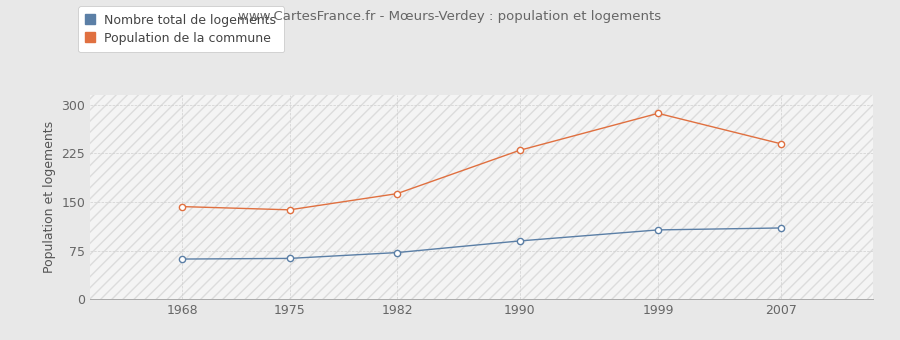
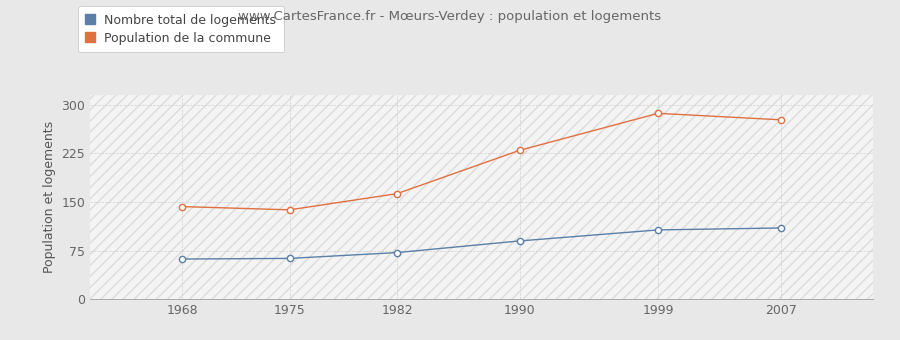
Population de la commune/2007: 240 -> 277
